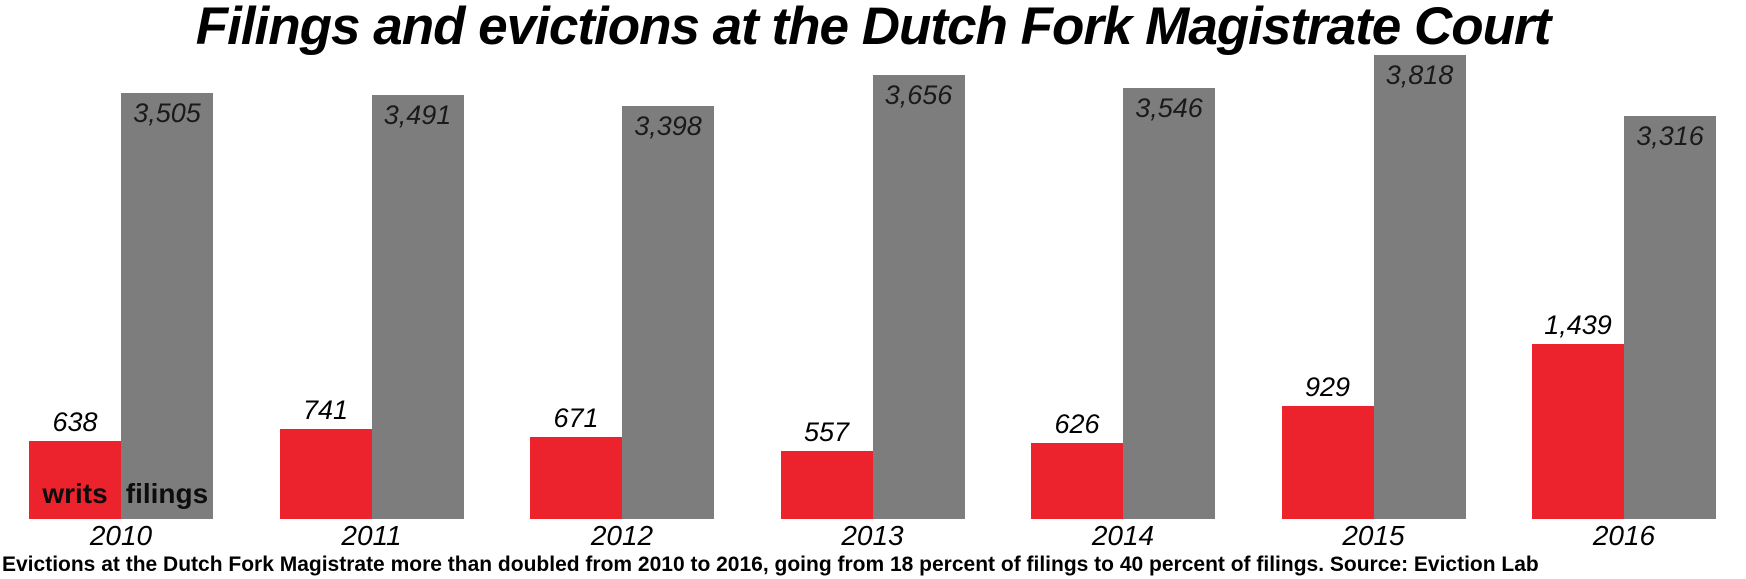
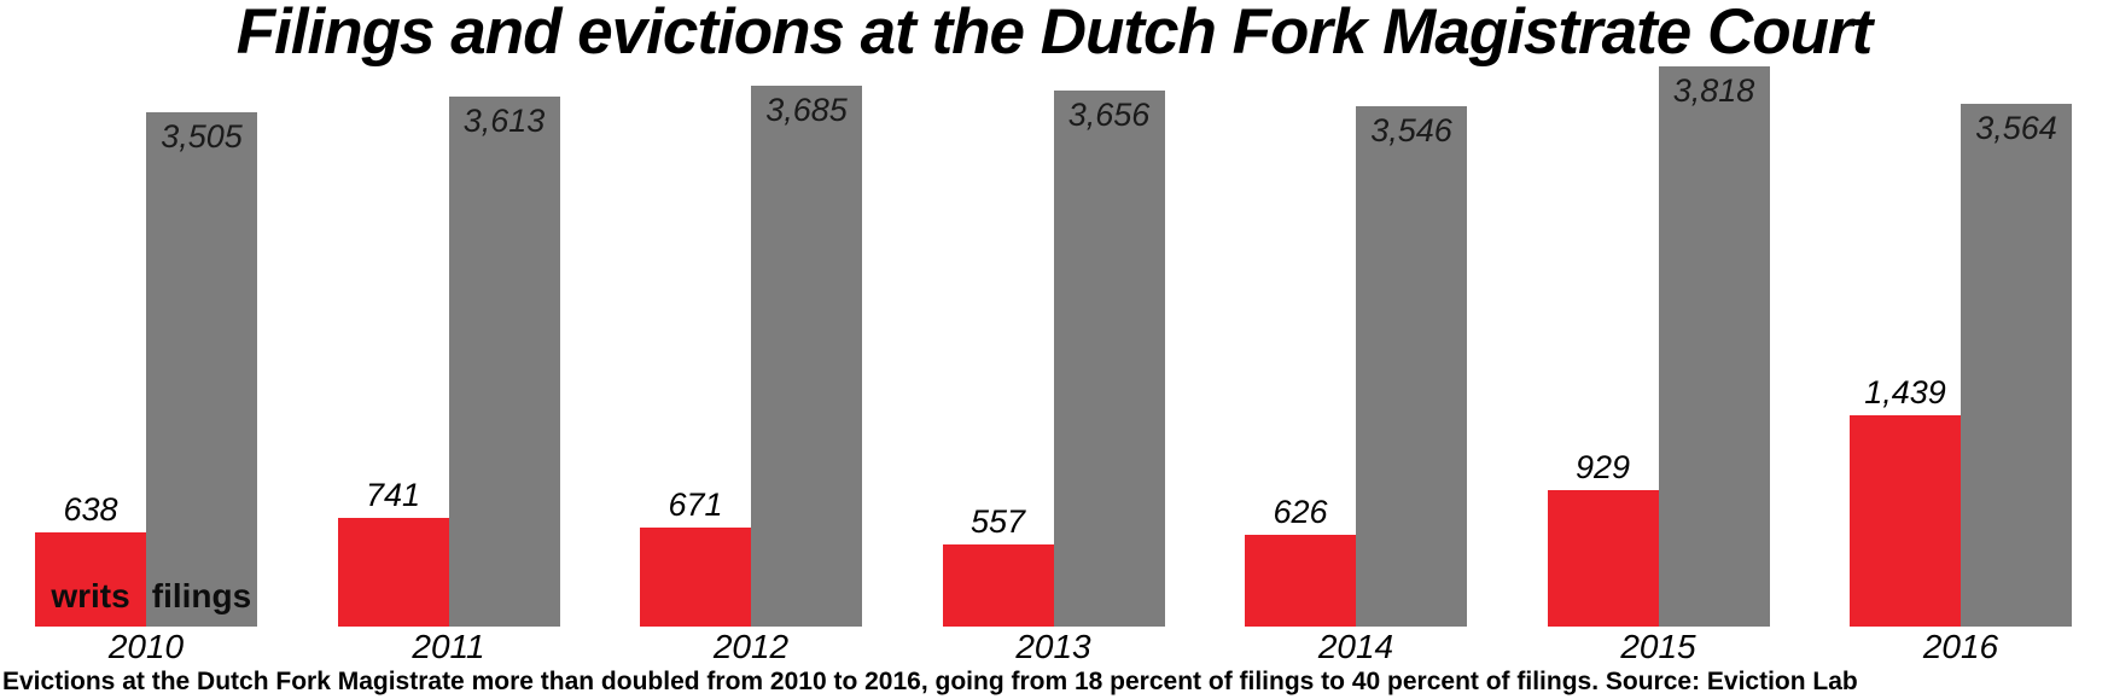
filings/2011: 3,491 -> 3,613
filings/2012: 3,398 -> 3,685
filings/2016: 3,316 -> 3,564
